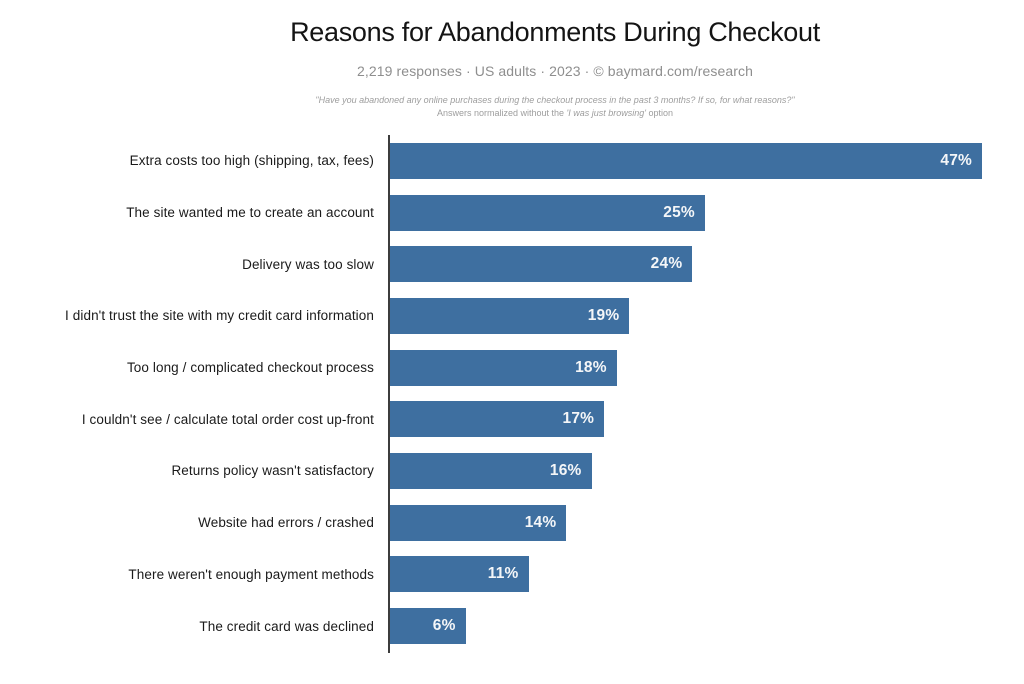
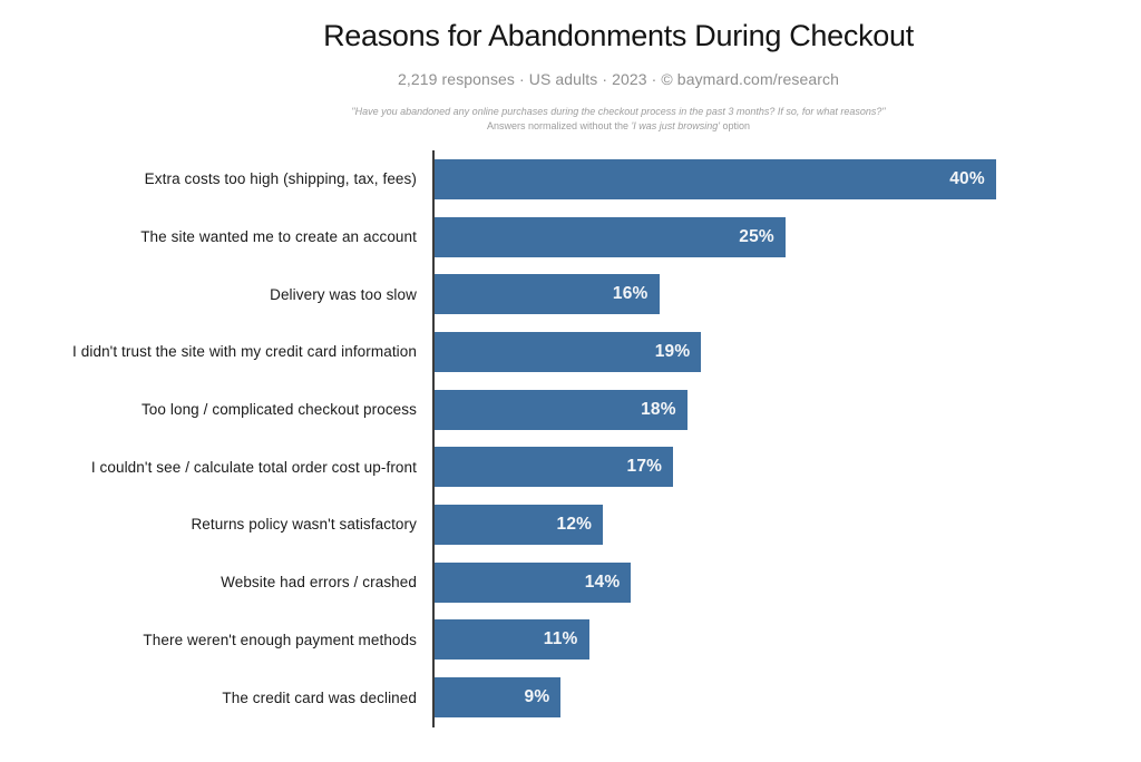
Extra costs too high (shipping, tax, fees): 47% -> 40%
Delivery was too slow: 24% -> 16%
Returns policy wasn't satisfactory: 16% -> 12%
The credit card was declined: 6% -> 9%
